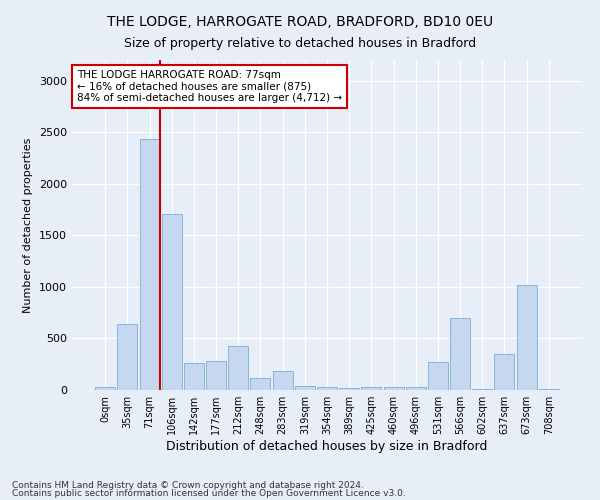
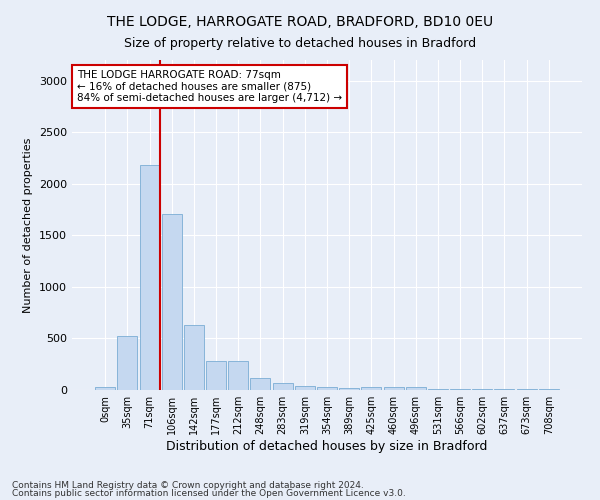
35sqm: 640 -> 520
71sqm: 2430 -> 2180
142sqm: 260 -> 640
212sqm: 430 -> 280
283sqm: 180 -> 70
531sqm: 270 -> 0
566sqm: 700 -> 0
637sqm: 350 -> 0
673sqm: 1020 -> 0
